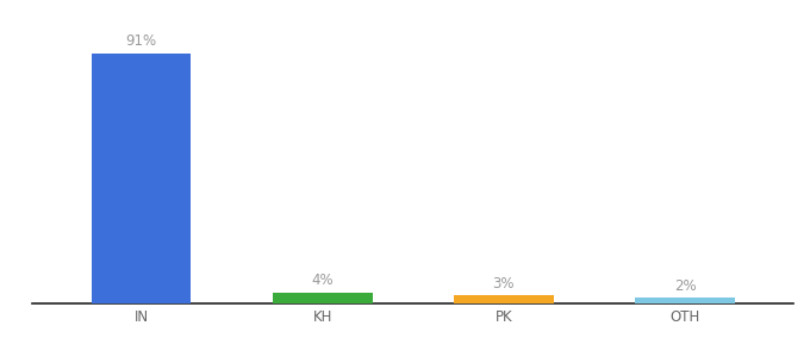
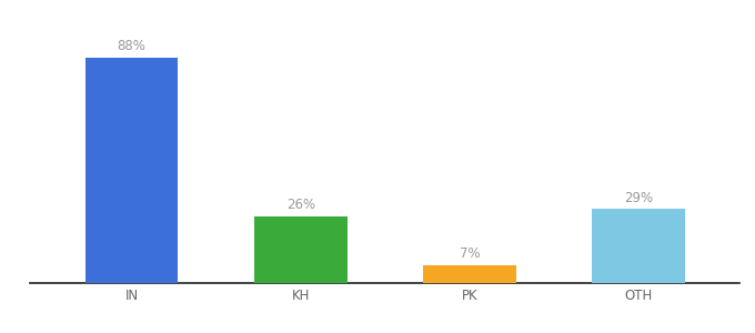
IN: 91% -> 88%
KH: 4% -> 26%
PK: 3% -> 7%
OTH: 2% -> 29%
